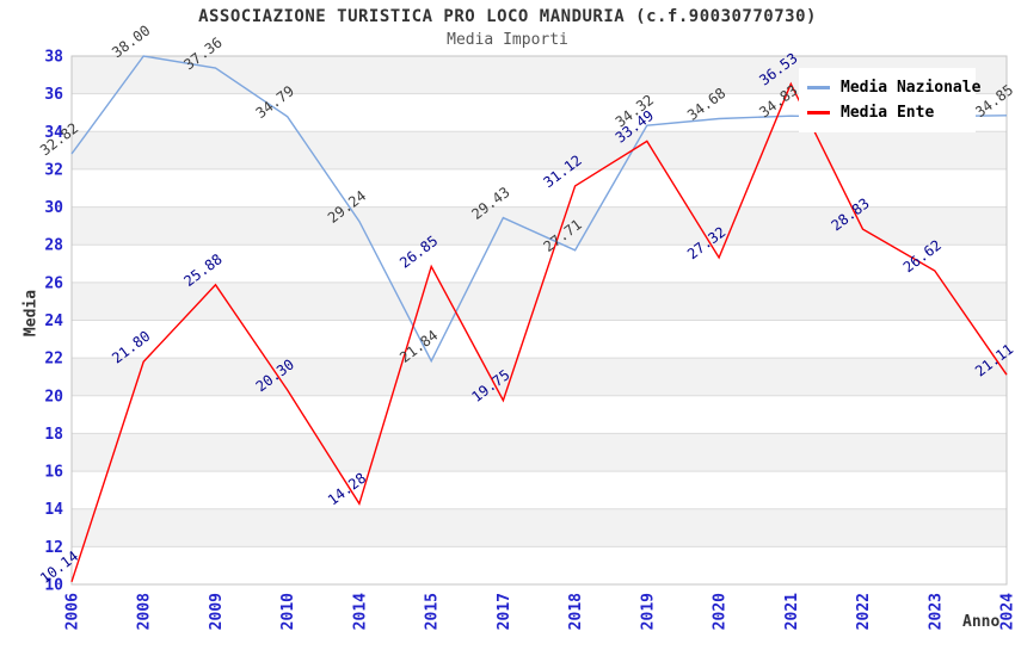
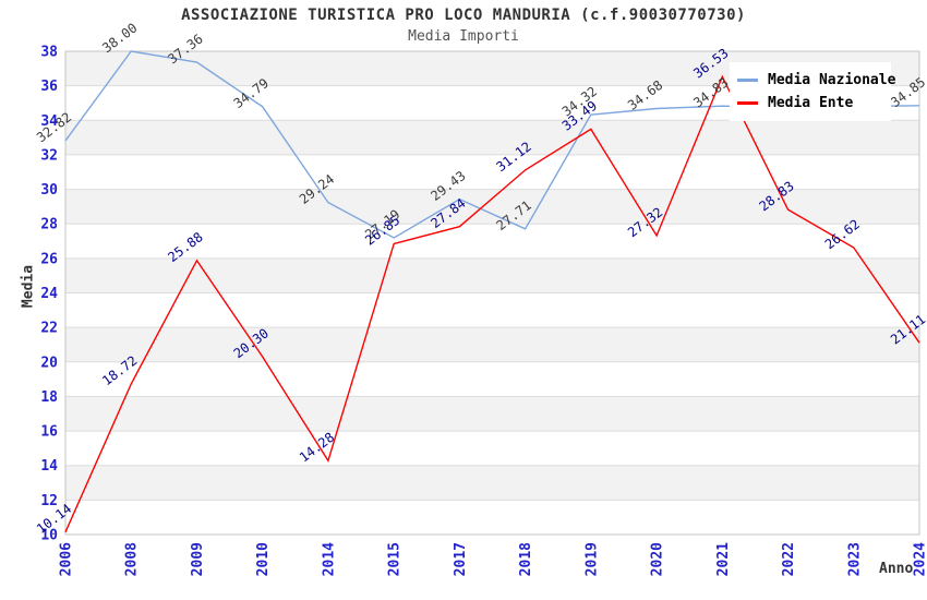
Media Ente/2008: 21.80 -> 18.72
Media Nazionale/2015: 21.84 -> 27.19
Media Ente/2017: 19.75 -> 27.84
